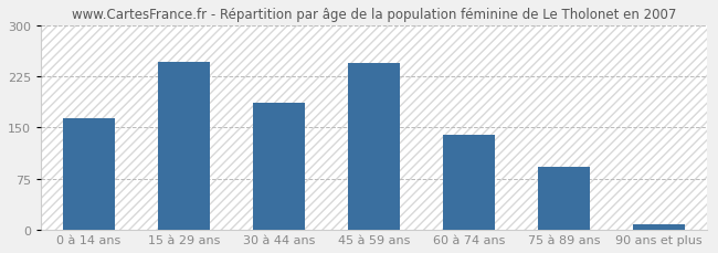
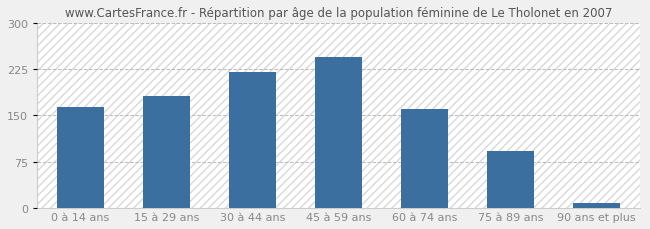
15 à 29 ans: 246 -> 182
30 à 44 ans: 186 -> 220
60 à 74 ans: 140 -> 160
